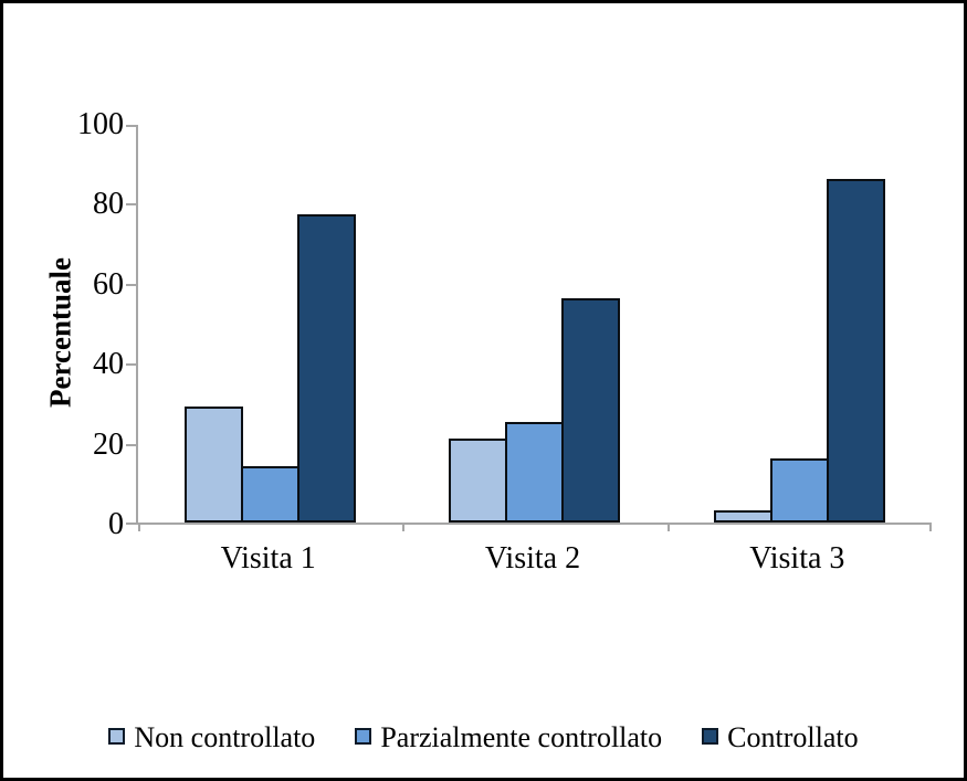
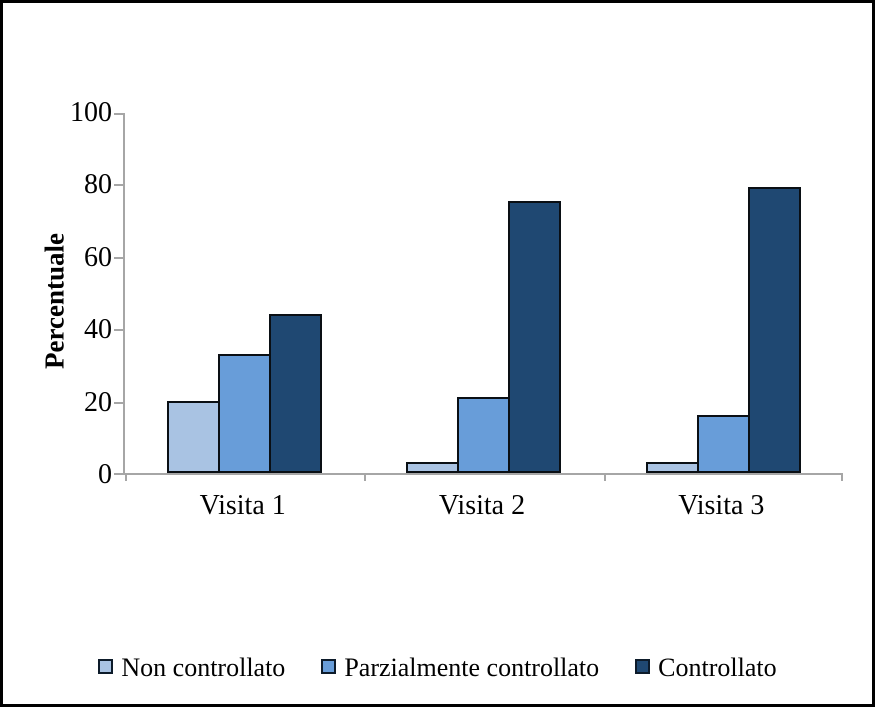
Non controllato/Visita 1: 29 -> 20
Parzialmente controllato/Visita 1: 14 -> 33
Controllato/Visita 1: 77 -> 44
Non controllato/Visita 2: 21 -> 3
Parzialmente controllato/Visita 2: 25 -> 21
Controllato/Visita 2: 56 -> 75
Controllato/Visita 3: 86 -> 79
